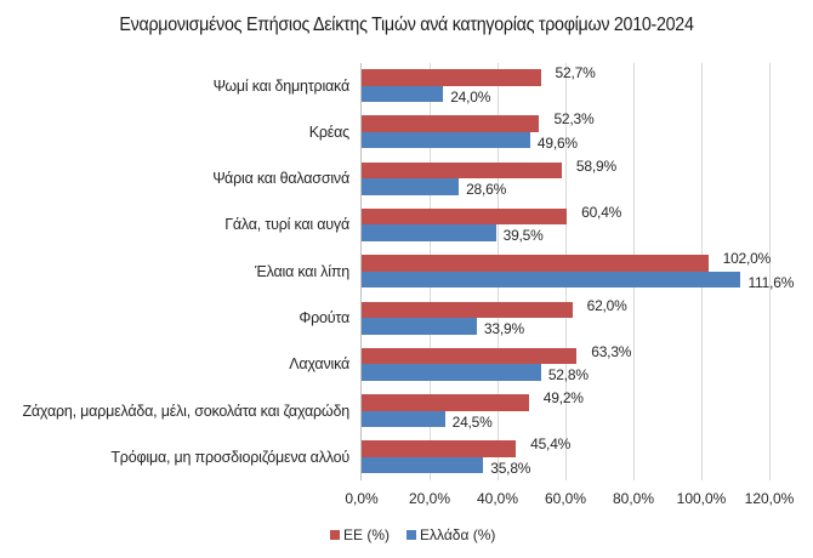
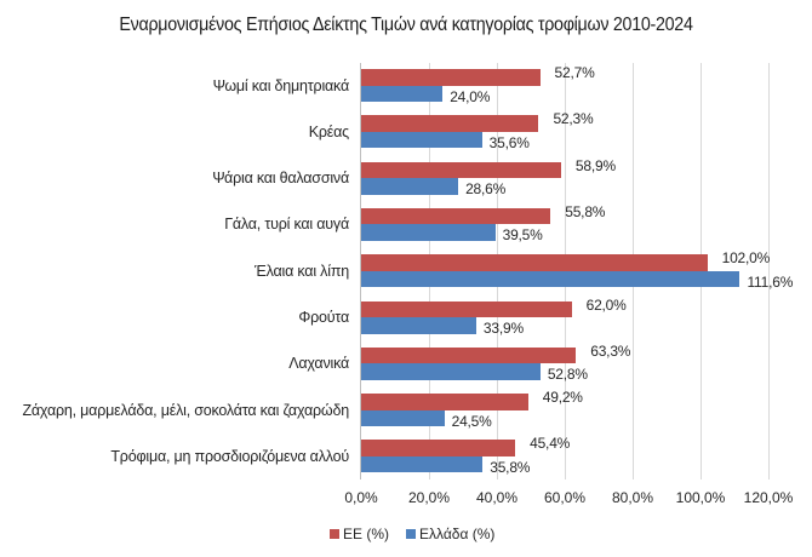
Ελλάδα (%)/Κρέας: 49,6% -> 35,6%
ΕΕ (%)/Γάλα, τυρί και αυγά: 60,4% -> 55,8%
